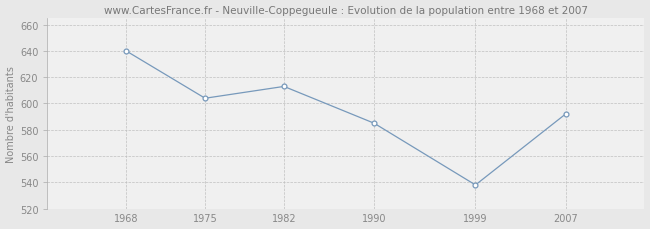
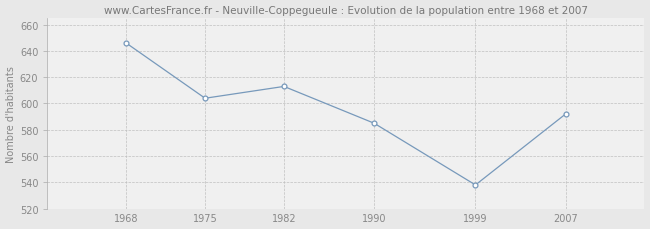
1968: 640 -> 646
